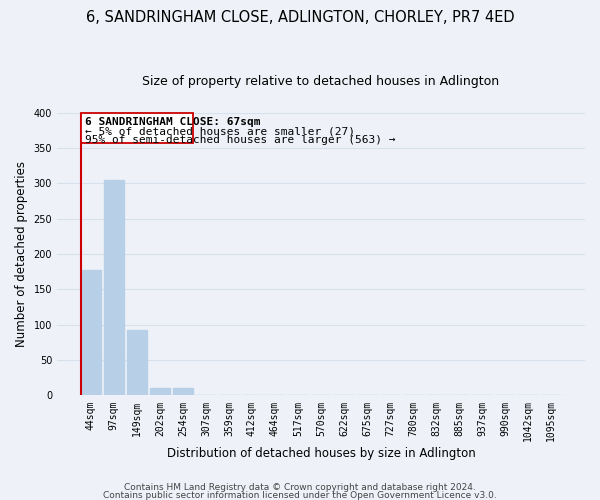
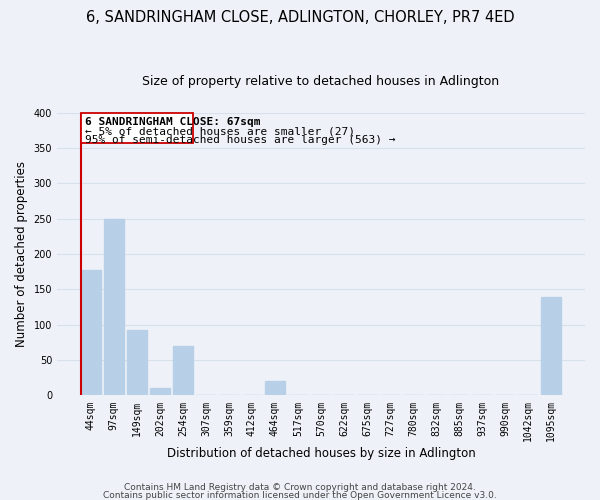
97sqm: 305 -> 250
254sqm: 10 -> 70
464sqm: 1 -> 20
1095sqm: 1 -> 140
